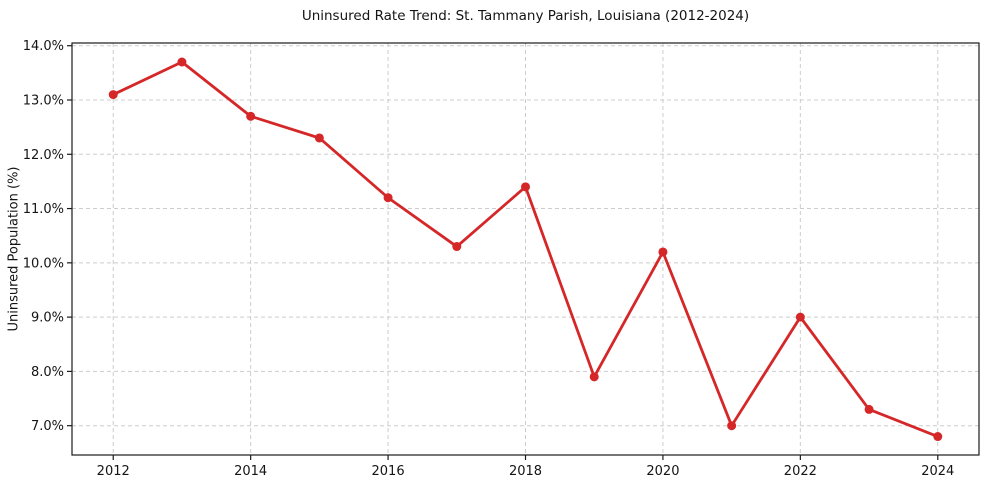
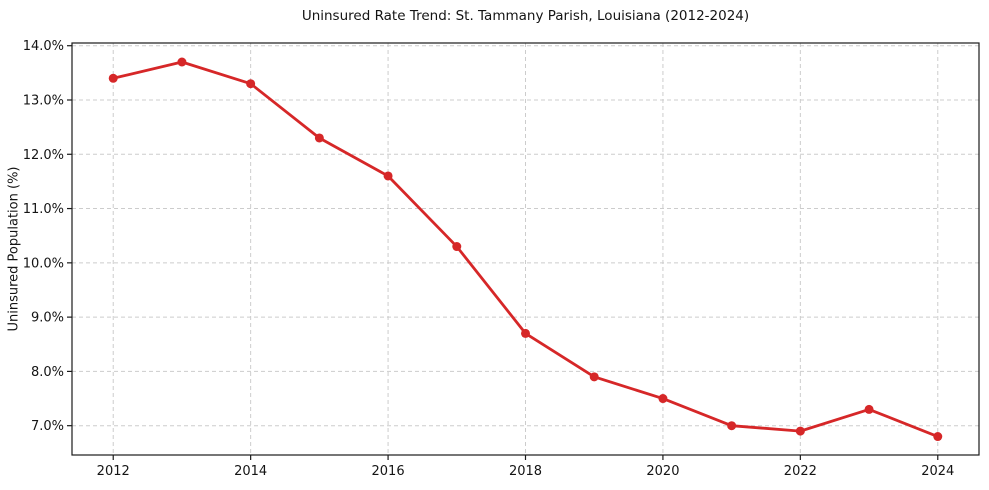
2012: 13.1% -> 13.4%
2014: 12.7% -> 13.3%
2016: 11.2% -> 11.6%
2018: 11.4% -> 8.7%
2020: 10.2% -> 7.5%
2022: 9.0% -> 6.9%
